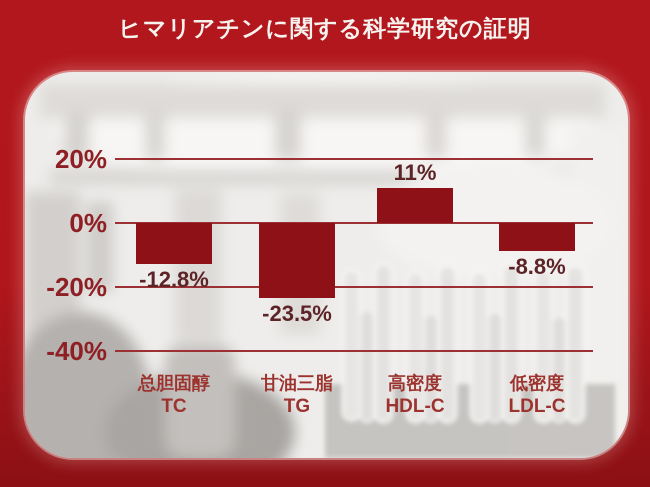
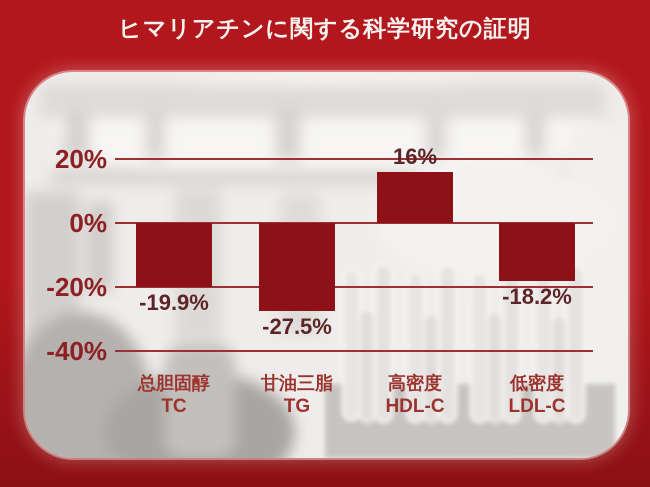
总胆固醇 TC: -12.8% -> -19.9%
甘油三脂 TG: -23.5% -> -27.5%
高密度 HDL-C: 11% -> 16%
低密度 LDL-C: -8.8% -> -18.2%
